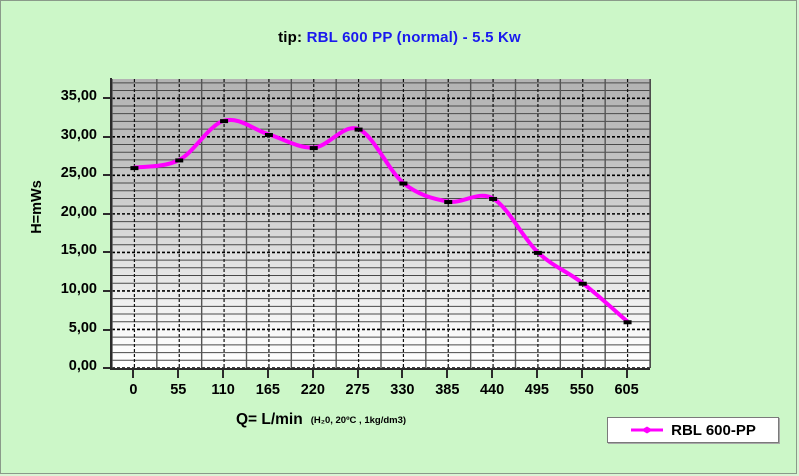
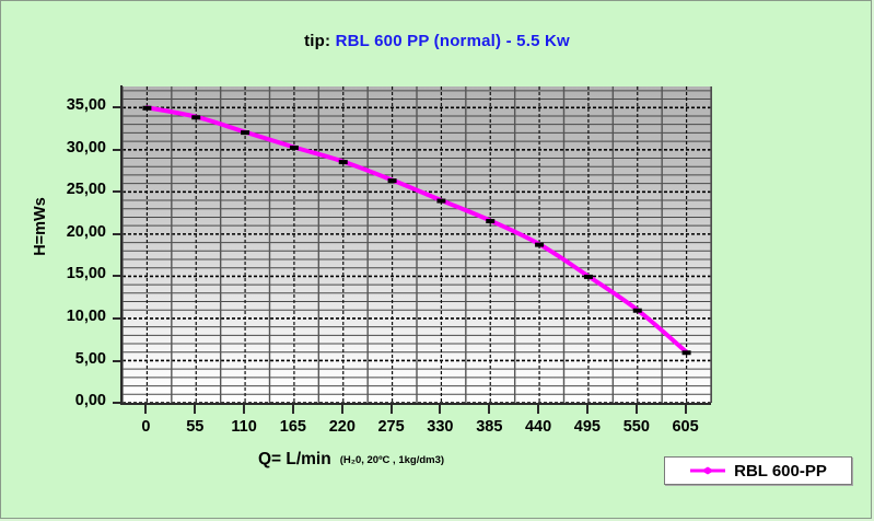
0: 26 -> 35
55: 27 -> 34
275: 31 -> 26
440: 22 -> 19
